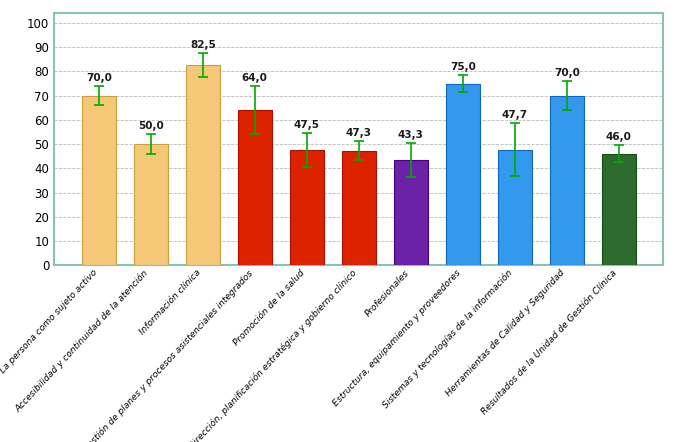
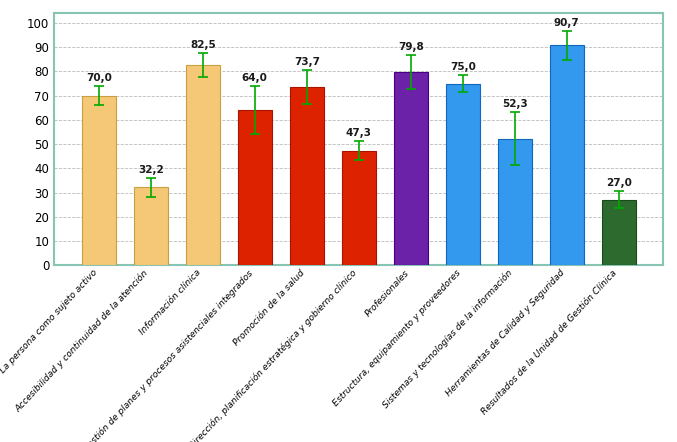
Accesibilidad y continuidad de la atención: 50,0 -> 32,2
Promoción de la salud: 47,5 -> 73,7
Profesionales: 43,3 -> 79,8
Sistemas y tecnologías de la información: 47,7 -> 52,3
Herramientas de Calidad y Seguridad: 70,0 -> 90,7
Resultados de la Unidad de Gestión Clínica: 46,0 -> 27,0
